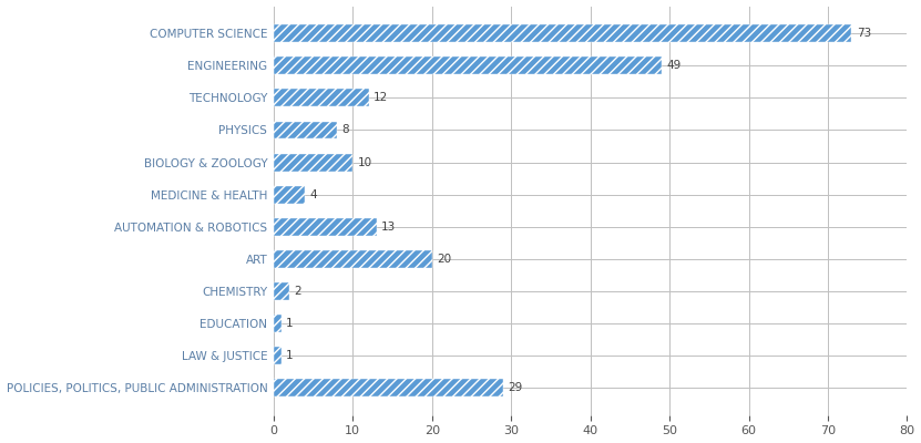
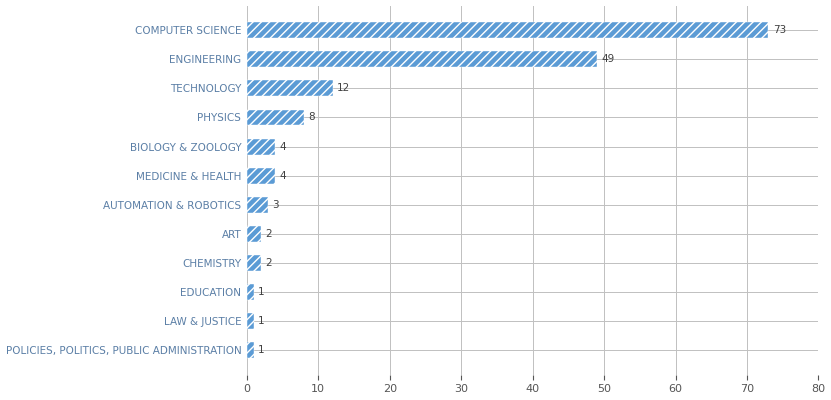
BIOLOGY & ZOOLOGY: 10 -> 4
AUTOMATION & ROBOTICS: 13 -> 3
ART: 20 -> 2
POLICIES, POLITICS, PUBLIC ADMINISTRATION: 29 -> 1
